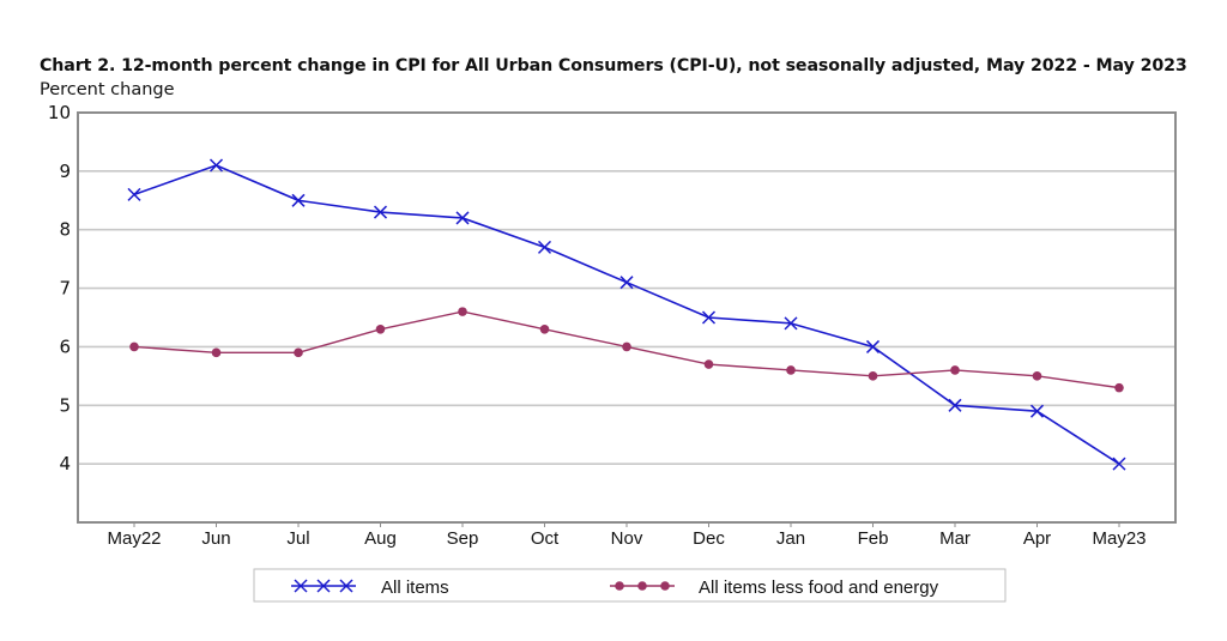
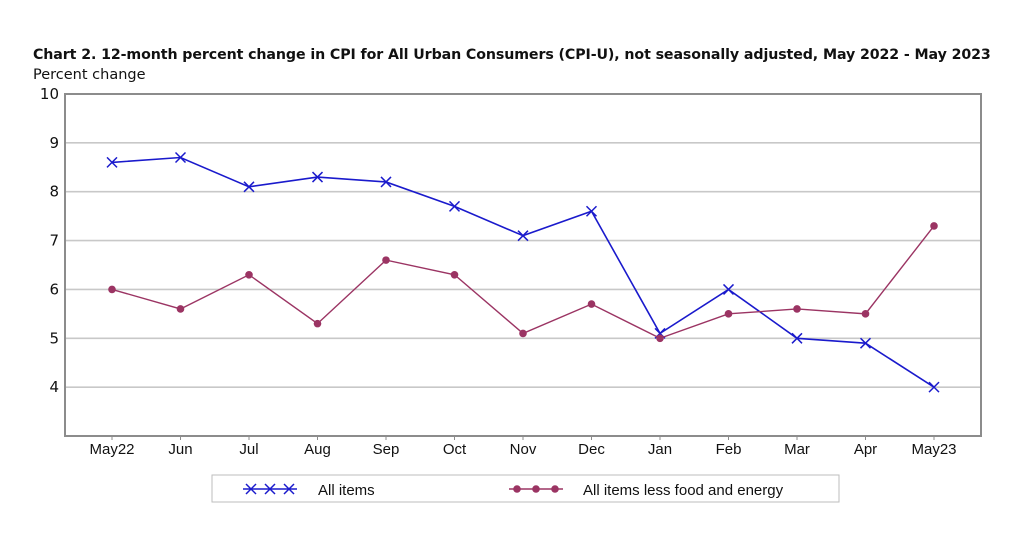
All items/Jun: 9.1 -> 8.7
All items less food and energy/Jun: 5.9 -> 5.6
All items/Jul: 8.5 -> 8.1
All items less food and energy/Jul: 5.9 -> 6.3
All items less food and energy/Aug: 6.3 -> 5.3
All items less food and energy/Nov: 6.0 -> 5.1
All items/Dec: 6.5 -> 7.6
All items/Jan: 6.4 -> 5.1
All items less food and energy/Jan: 5.6 -> 5.0
All items less food and energy/May23: 5.3 -> 7.3
